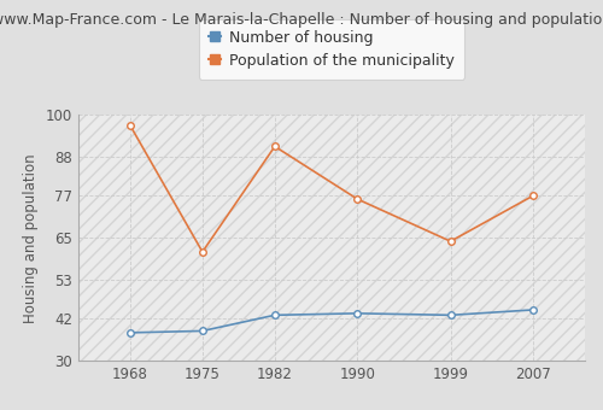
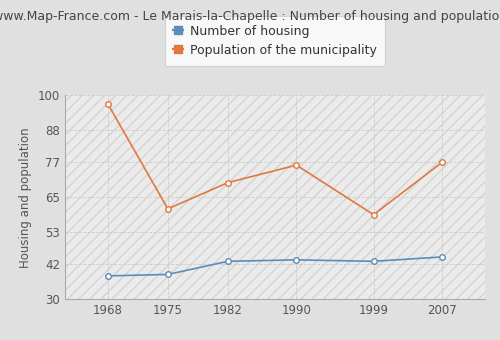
Population of the municipality/1982: 91 -> 70
Population of the municipality/1999: 64 -> 59
